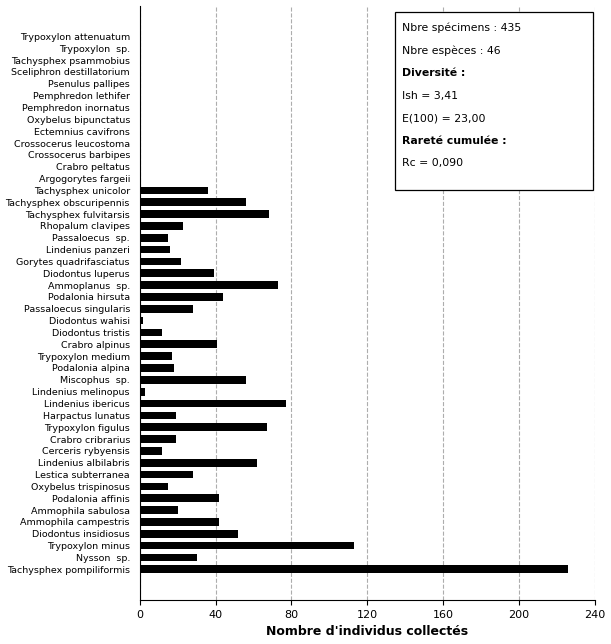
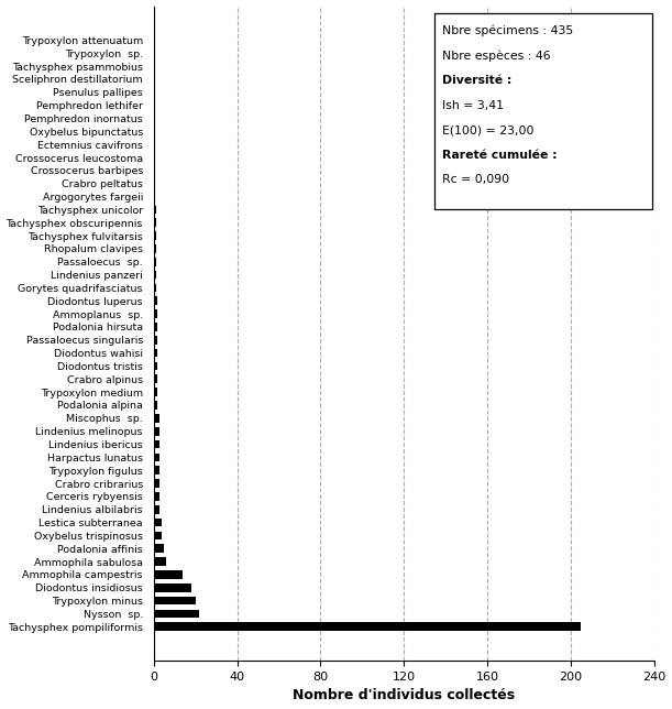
Tachysphex unicolor: 36 -> 1
Tachysphex obscuripennis: 56 -> 1
Tachysphex fulvitarsis: 68 -> 1
Rhopalum clavipes: 23 -> 1
Passaloecus sp.: 15 -> 1
Lindenius panzeri: 16 -> 1
Gorytes quadrifasciatus: 22 -> 1
Diodontus luperus: 39 -> 2
Ammoplanus sp.: 73 -> 2
Podalonia hirsuta: 44 -> 2
Passaloecus singularis: 28 -> 2
Diodontus tristis: 12 -> 2
Crabro alpinus: 41 -> 2
Trypoxylon medium: 17 -> 2
Podalonia alpina: 18 -> 2
Miscophus sp.: 56 -> 3
Lindenius ibericus: 77 -> 3
Harpactus lunatus: 19 -> 3
Trypoxylon figulus: 67 -> 3
Crabro cribrarius: 19 -> 3
Cerceris rybyensis: 12 -> 3
Lindenius albilabris: 62 -> 3
Lestica subterranea: 28 -> 4
Oxybelus trispinosus: 15 -> 4
Podalonia affinis: 42 -> 5
Ammophila sabulosa: 20 -> 6
Ammophila campestris: 42 -> 14
Diodontus insidiosus: 52 -> 18
Trypoxylon minus: 113 -> 20
Nysson sp.: 30 -> 22
Tachysphex pompiliformis: 226 -> 205
